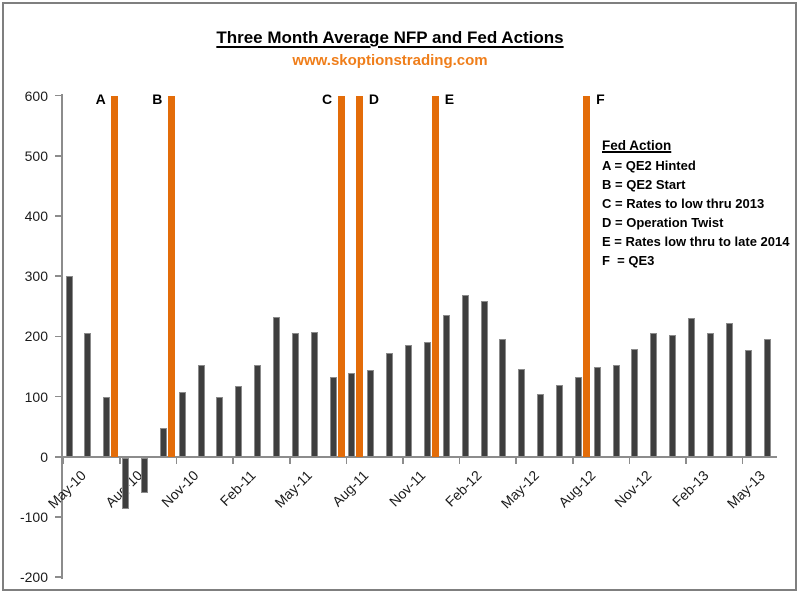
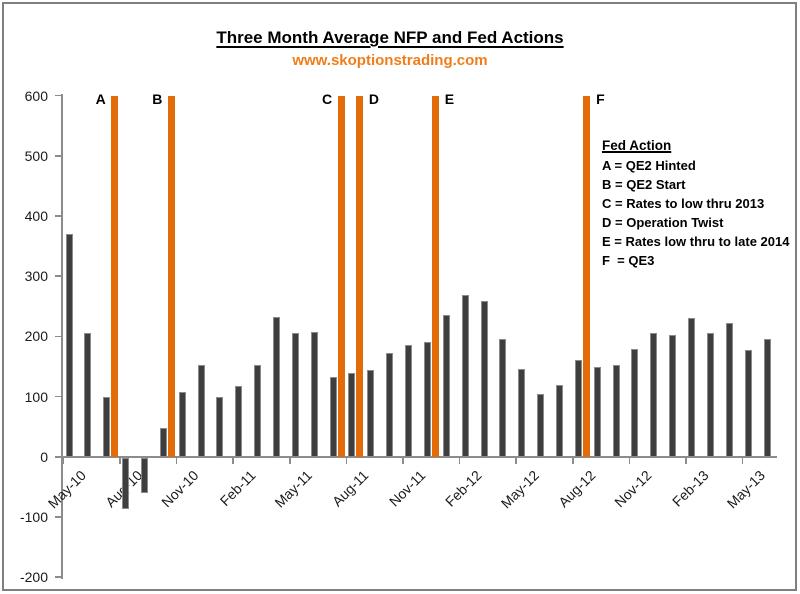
May-10: 300 -> 370
Aug-12: 130 -> 160
